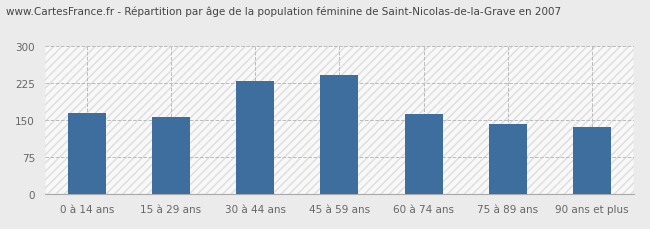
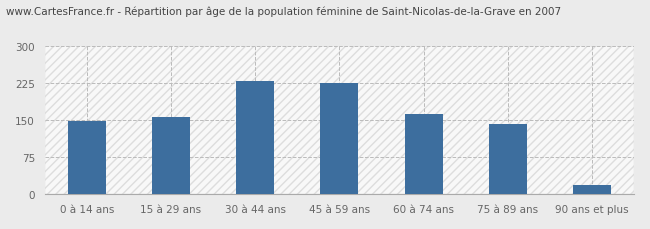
0 à 14 ans: 165 -> 148
45 à 59 ans: 240 -> 225
90 ans et plus: 135 -> 19
